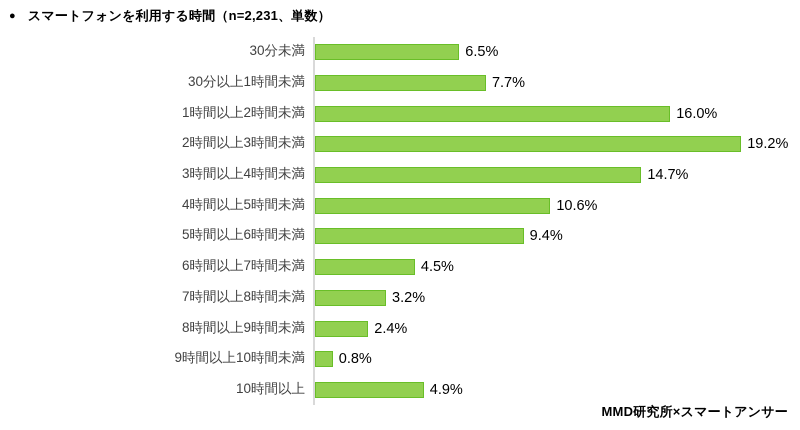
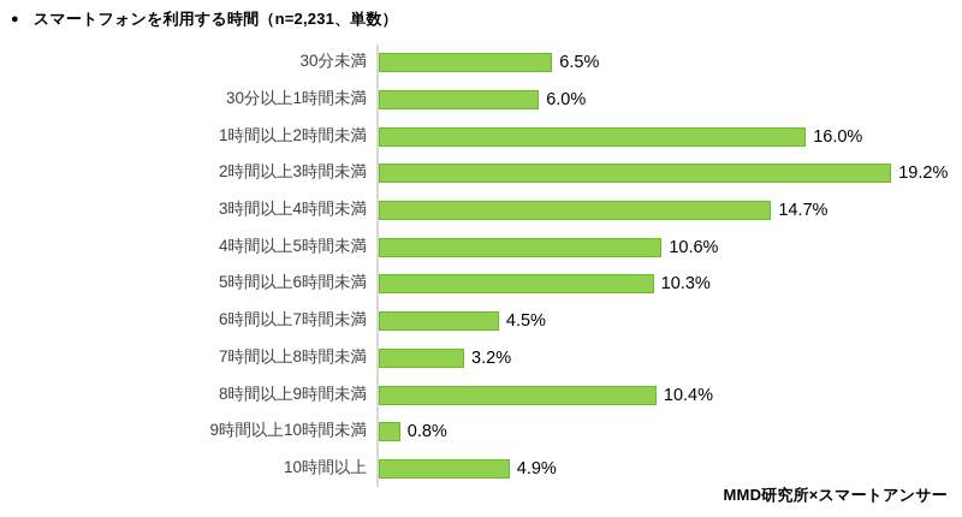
30分以上1時間未満: 7.7% -> 6.0%
5時間以上6時間未満: 9.4% -> 10.3%
8時間以上9時間未満: 2.4% -> 10.4%
